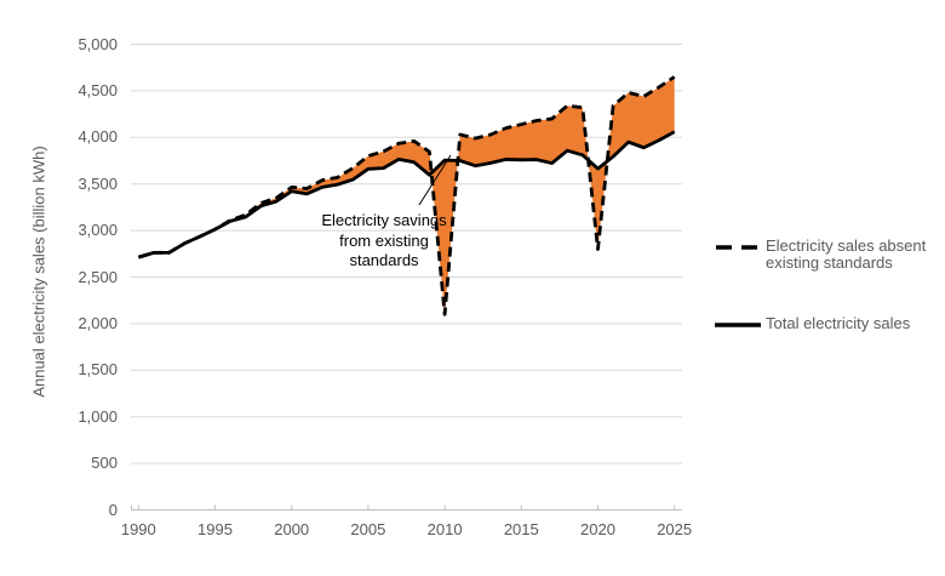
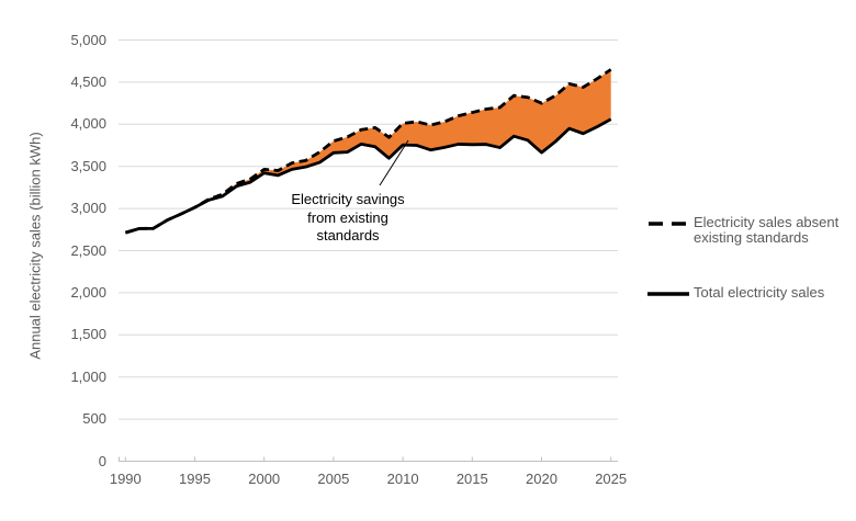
Electricity sales absent existing standards/2010: 2100 -> 4000
Electricity sales absent existing standards/2020: 2800 -> 4200
